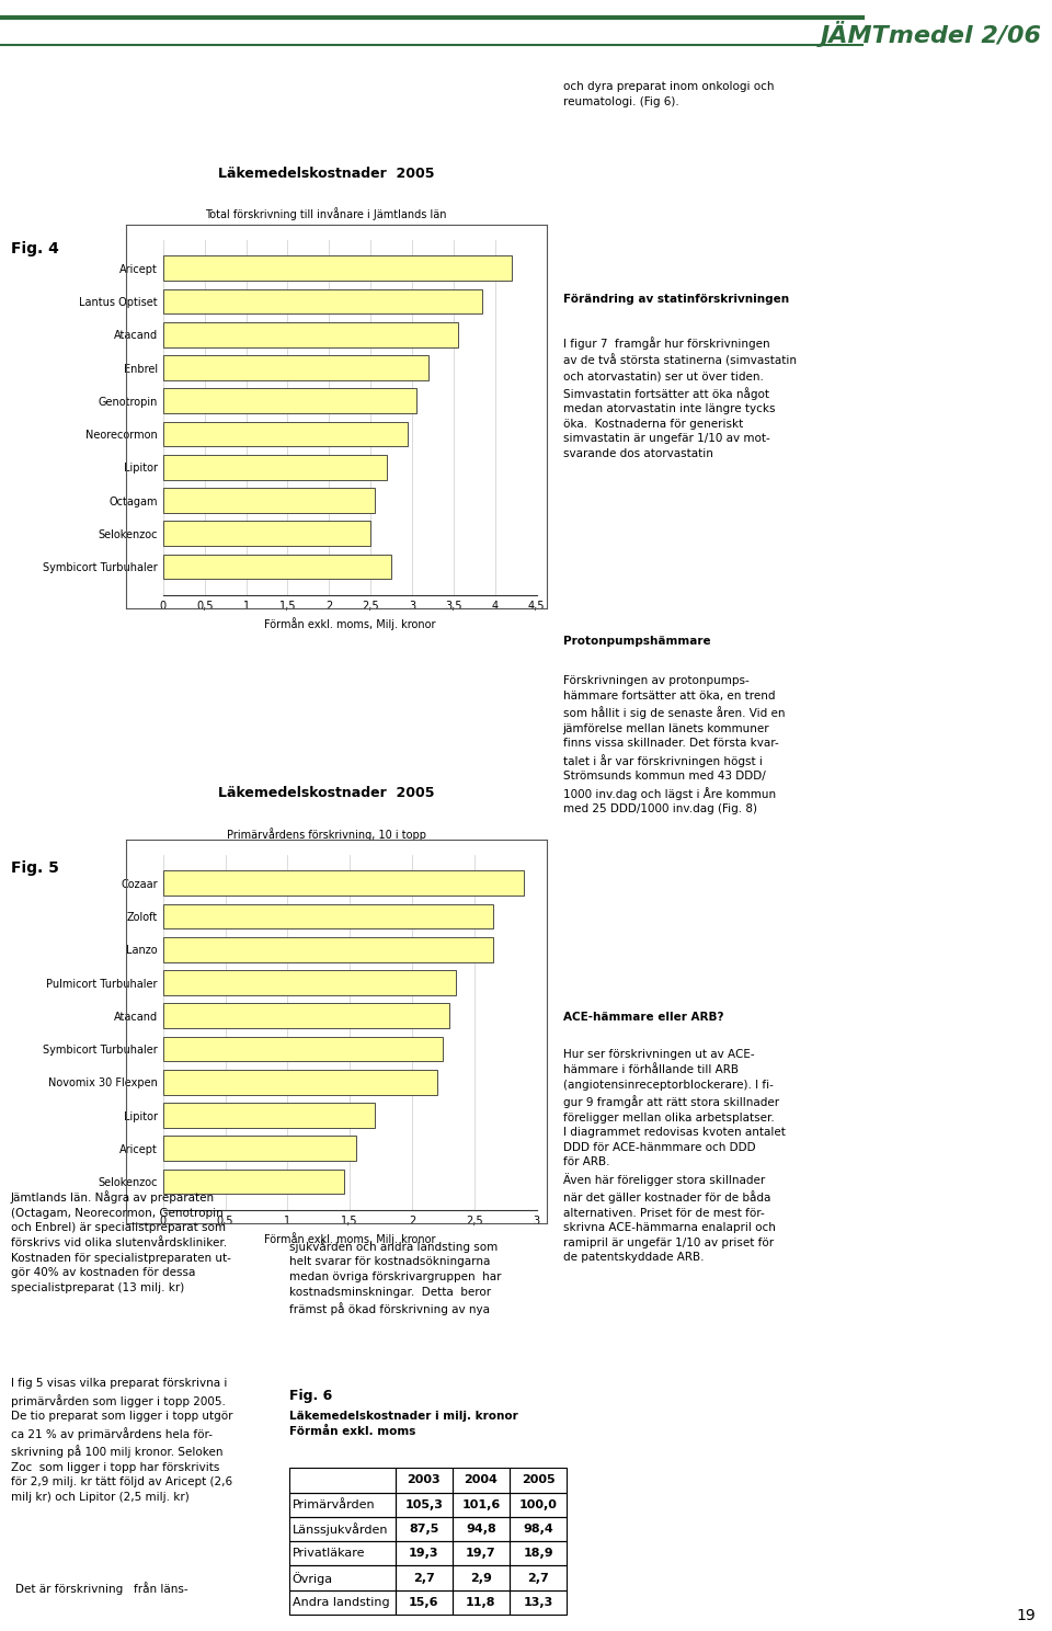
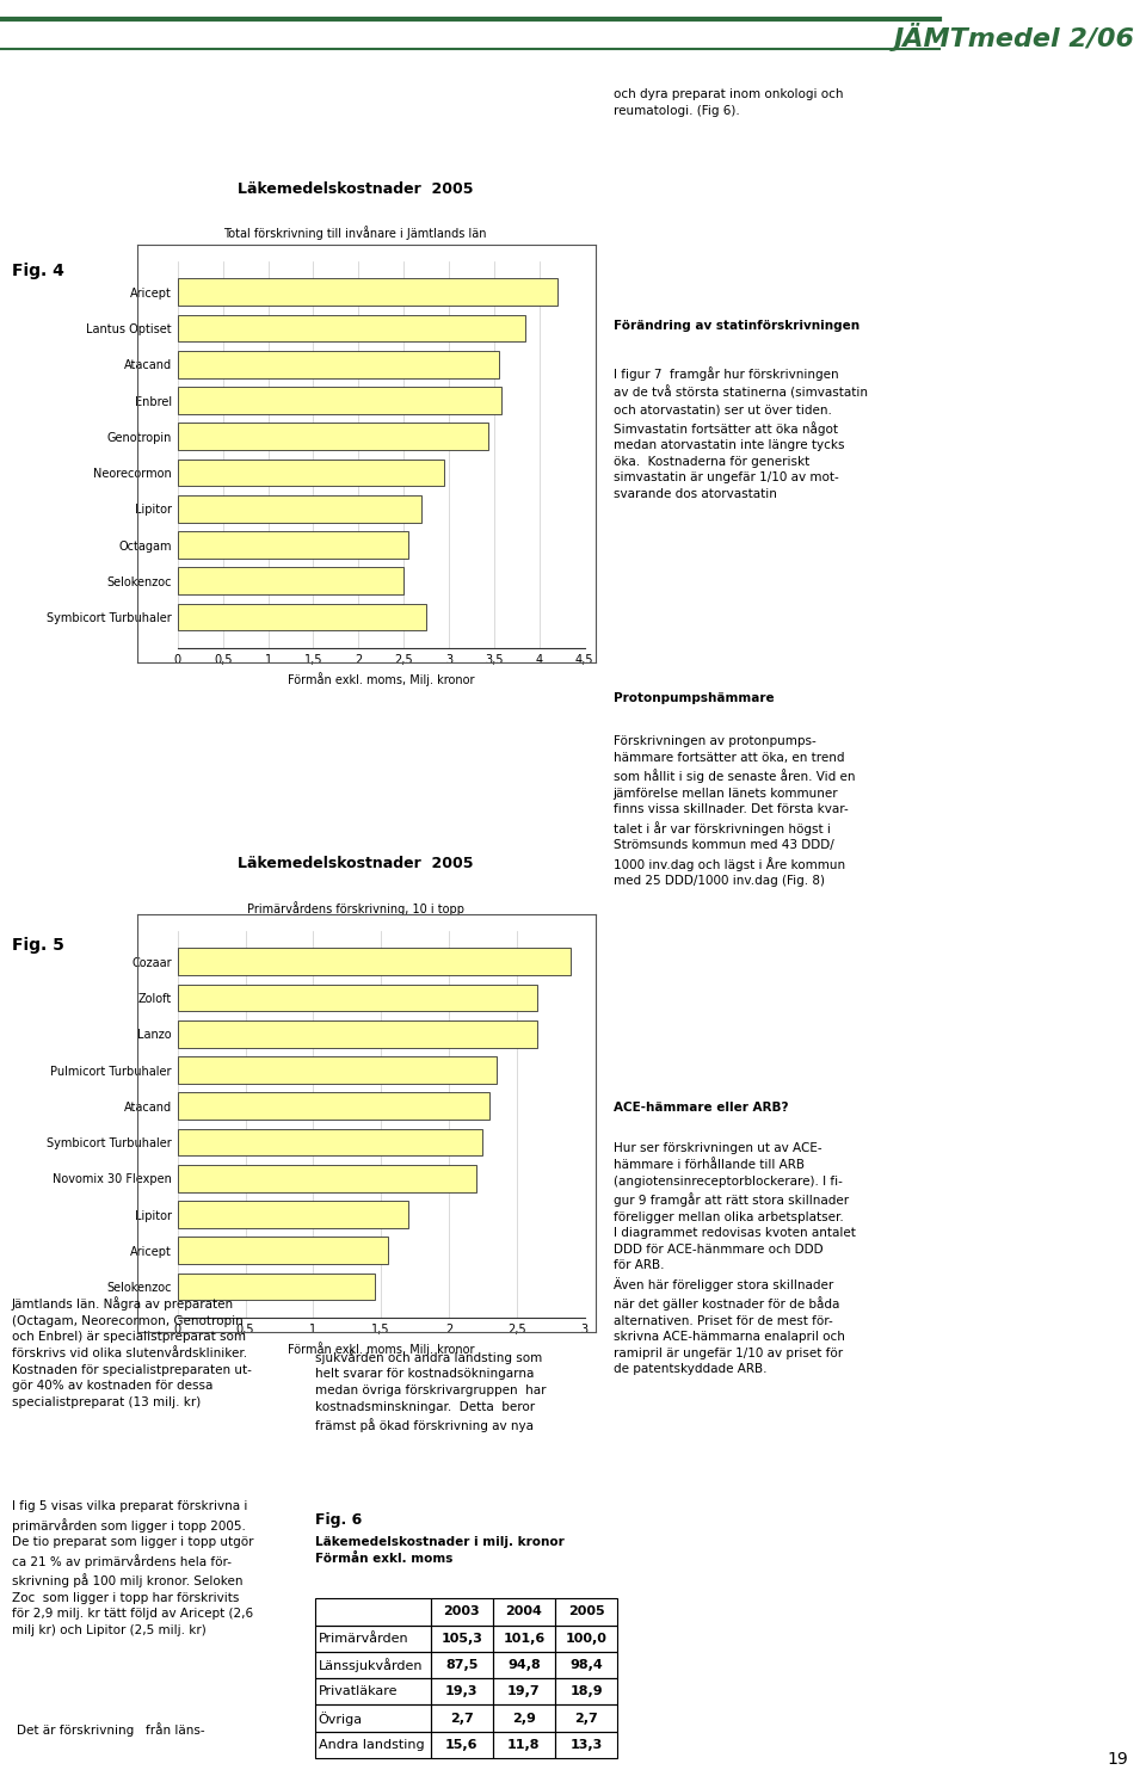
Enbrel: 3,20 -> 3,58
Genotropin: 3,05 -> 3,44
